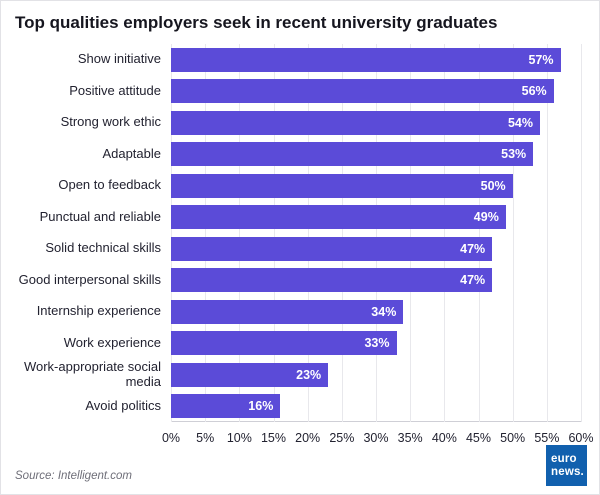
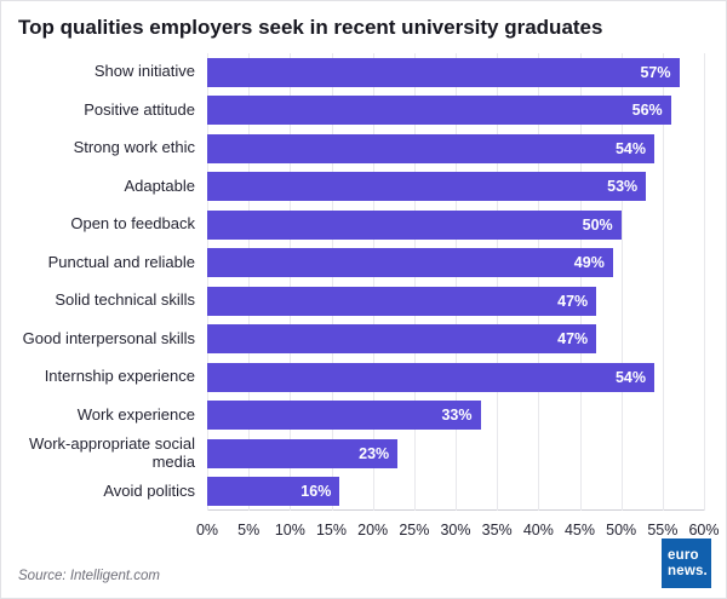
Internship experience: 34% -> 54%
